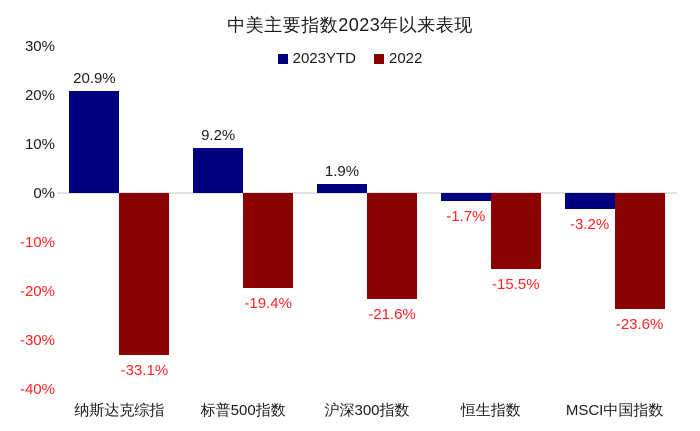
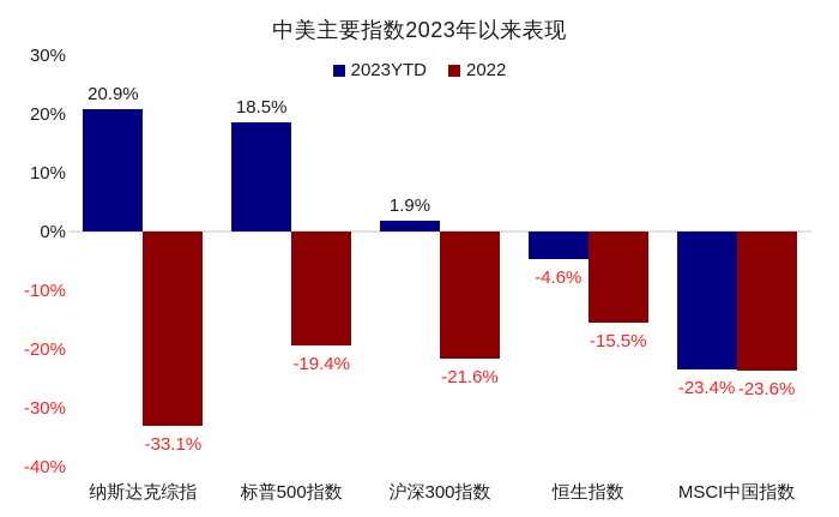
2023YTD/标普500指数: 9.2% -> 18.5%
2023YTD/恒生指数: -1.7% -> -4.6%
2023YTD/MSCI中国指数: -3.2% -> -23.4%
